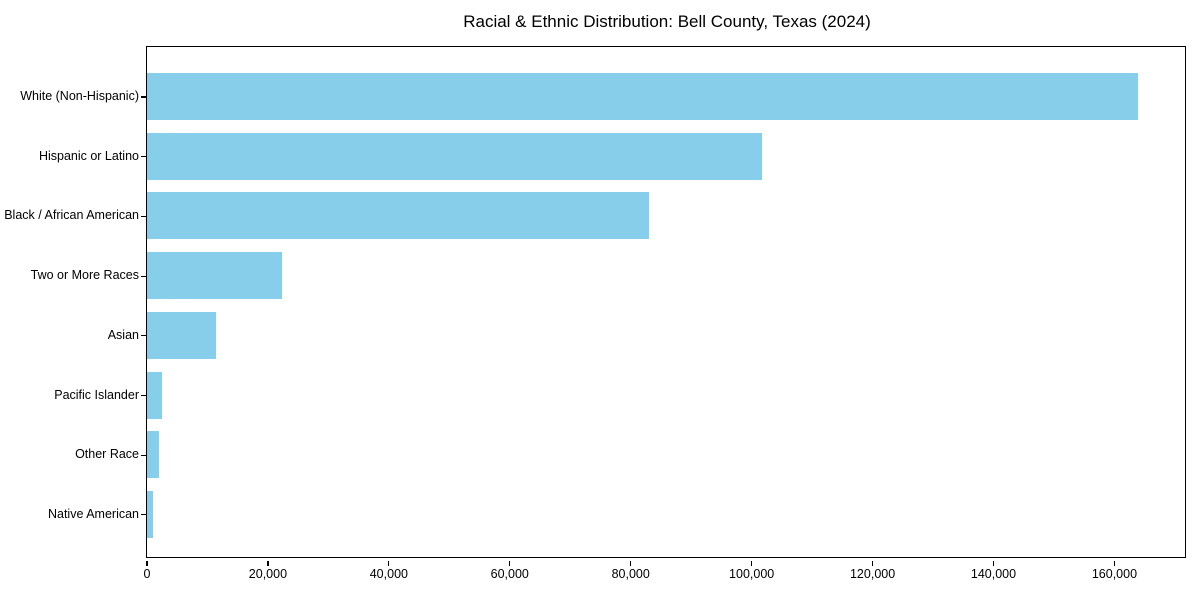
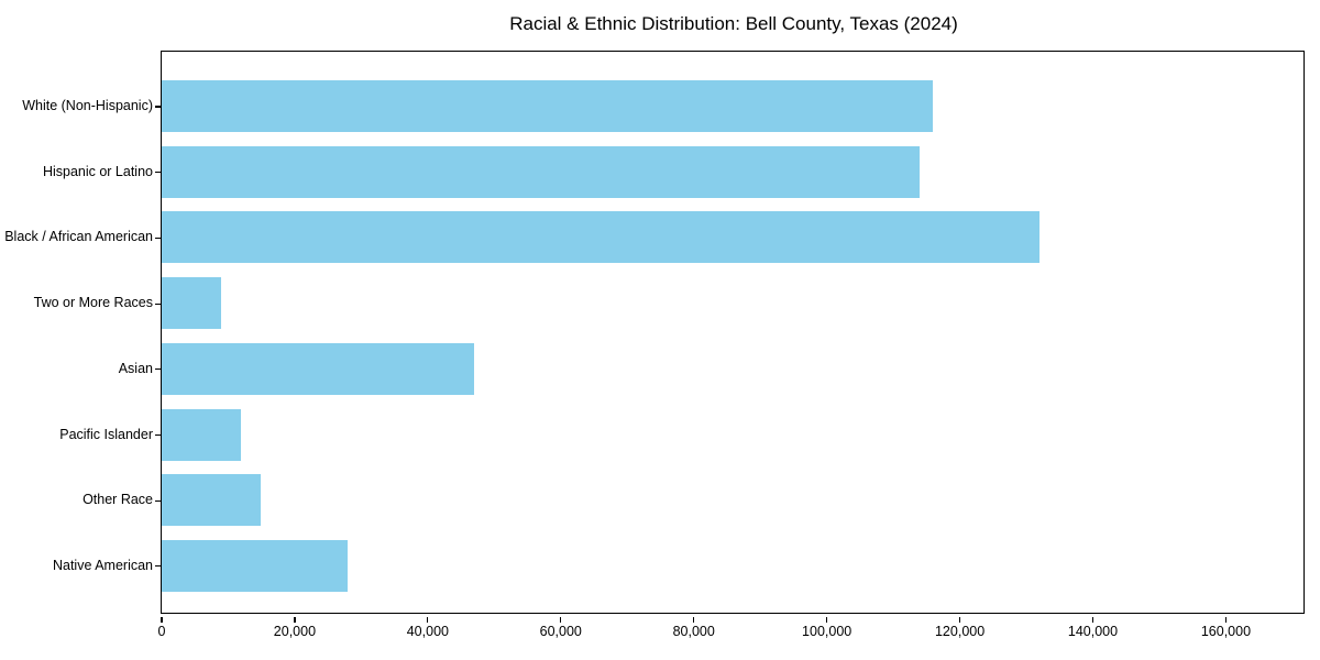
White (Non-Hispanic): 164000 -> 116000
Hispanic or Latino: 102000 -> 114000
Black / African American: 83000 -> 132000
Two or More Races: 22000 -> 9000
Asian: 12000 -> 47000
Pacific Islander: 3000 -> 12000
Other Race: 2000 -> 15000
Native American: 1000 -> 28000
